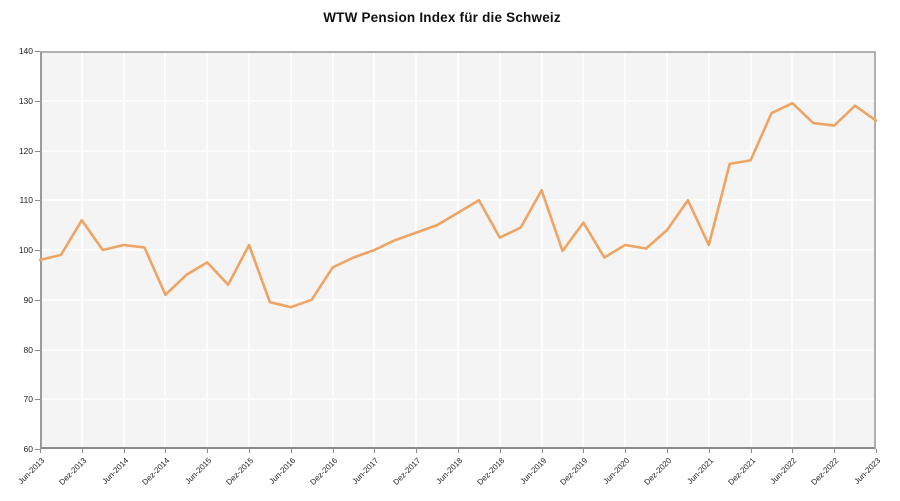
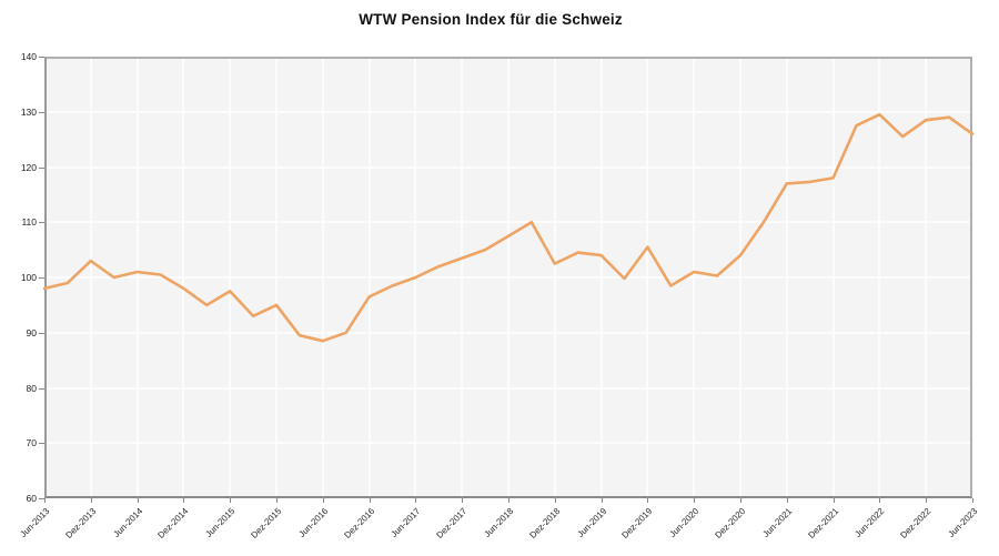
Dez-2013: 106 -> 103
Dez-2014: 91 -> 98
Dez-2015: 101 -> 95
Jun-2019: 112 -> 104
Jun-2021: 101 -> 117
Dez-2022: 125 -> 128
